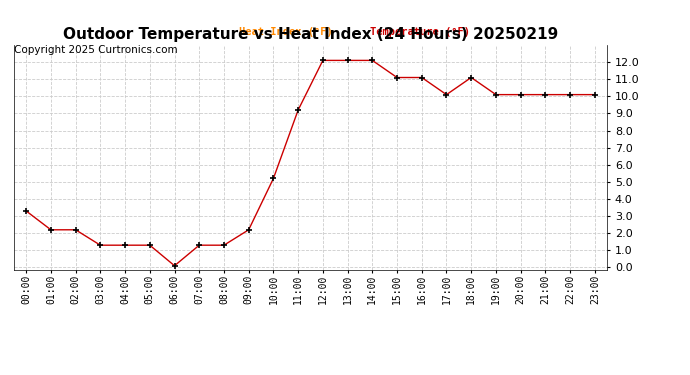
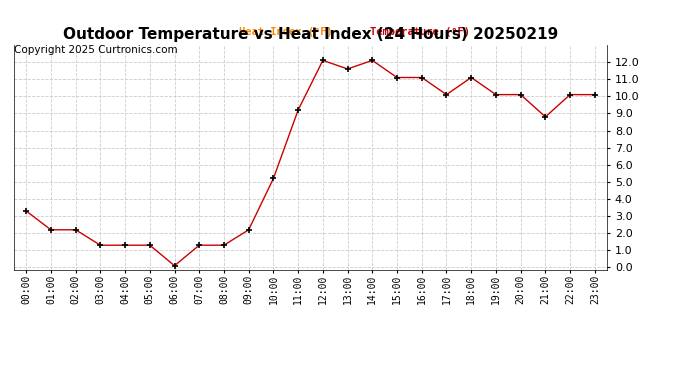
13:00: 12.1 -> 11.6
21:00: 10.1 -> 8.8
